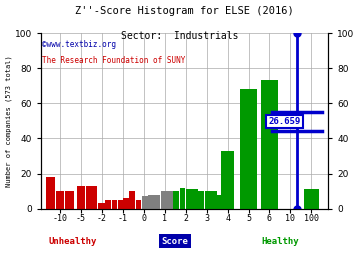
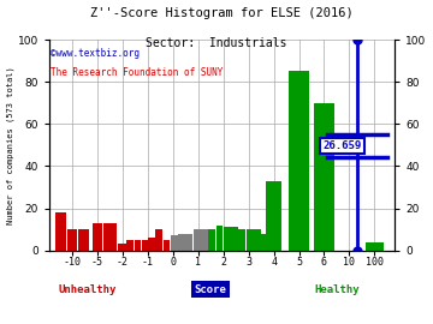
5: 68 -> 85
6: 73 -> 70
100: 11 -> 4
